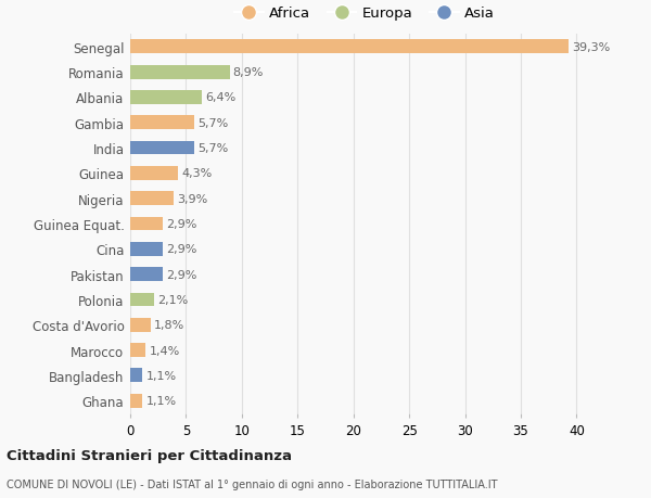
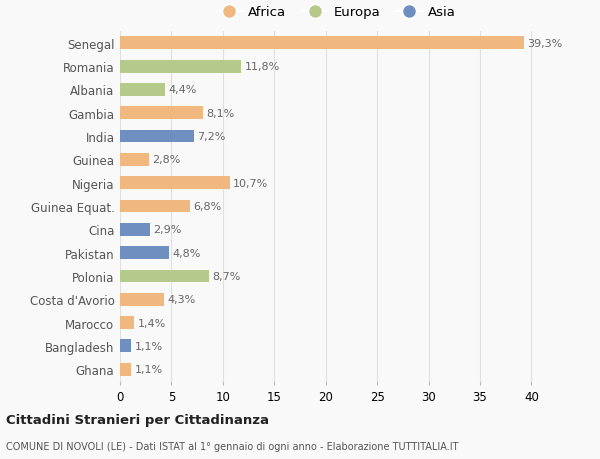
Romania: 8,9% -> 11,8%
Albania: 6,4% -> 4,4%
Gambia: 5,7% -> 8,1%
India: 5,7% -> 7,2%
Guinea: 4,3% -> 2,8%
Nigeria: 3,9% -> 10,7%
Guinea Equat.: 2,9% -> 6,8%
Pakistan: 2,9% -> 4,8%
Polonia: 2,1% -> 8,7%
Costa d'Avorio: 1,8% -> 4,3%
